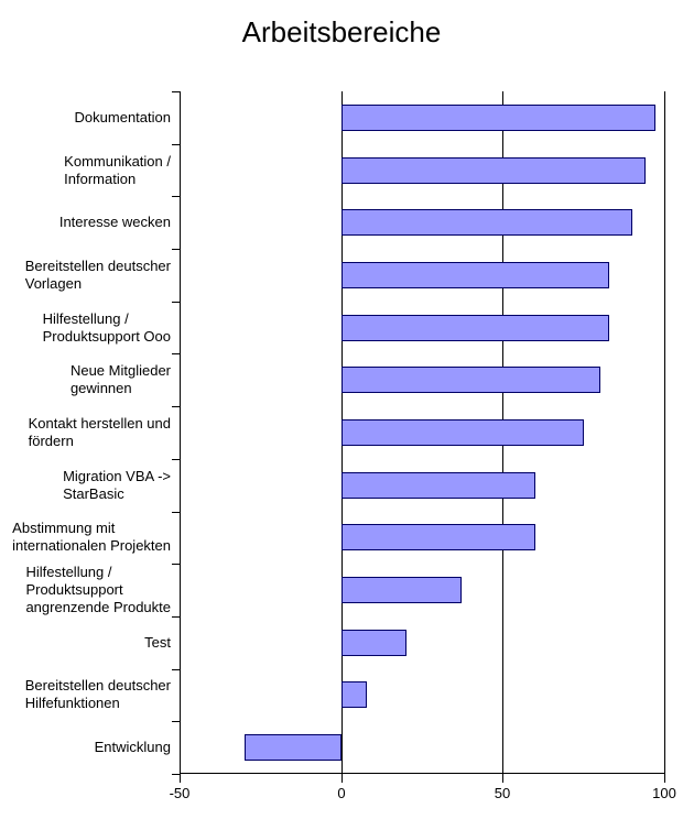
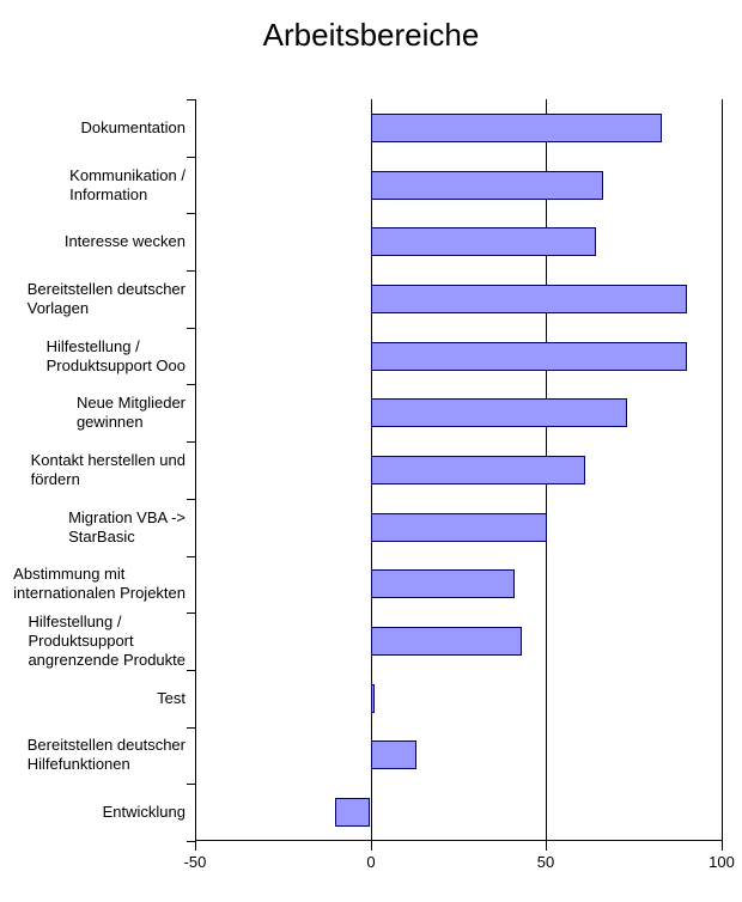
Dokumentation: 97 -> 83
Kommunikation / Information: 94 -> 66
Interesse wecken: 90 -> 64
Bereitstellen deutscher Vorlagen: 83 -> 90
Hilfestellung / Produktsupport Ooo: 83 -> 90
Neue Mitglieder gewinnen: 80 -> 73
Kontakt herstellen und fördern: 75 -> 61
Migration VBA -> StarBasic: 60 -> 50
Abstimmung mit internationalen Projekten: 60 -> 41
Hilfestellung / Produktsupport angrenzende Produkte: 37 -> 43
Test: 20 -> 1
Bereitstellen deutscher Hilfefunktionen: 8 -> 13
Entwicklung: -30 -> -10
